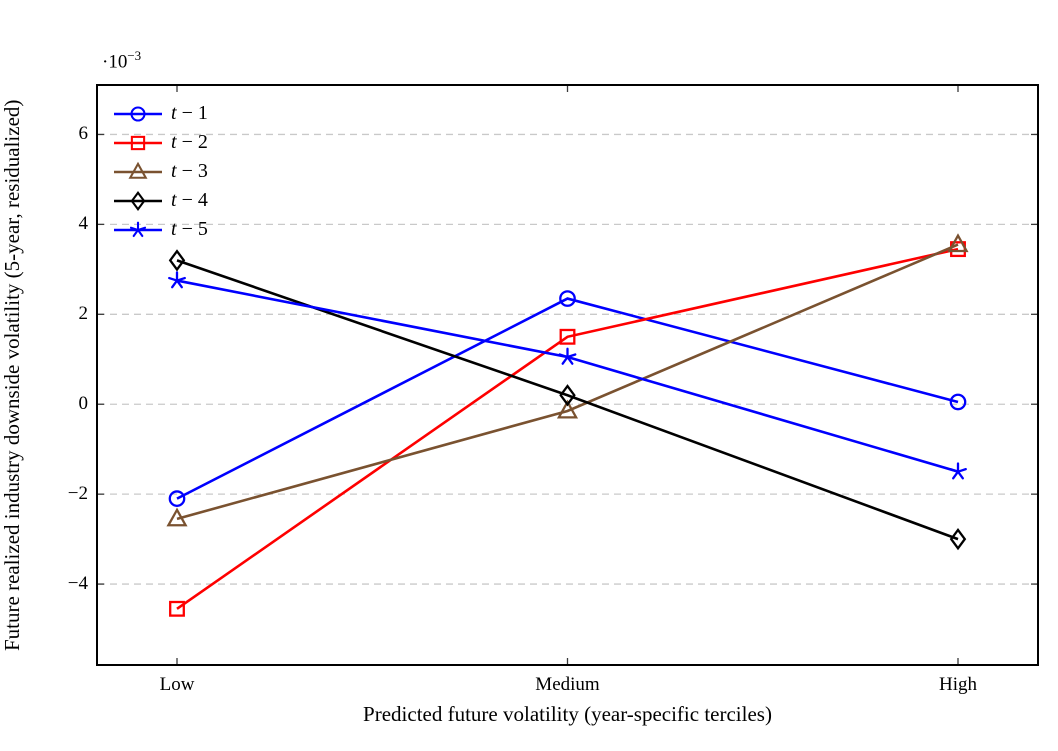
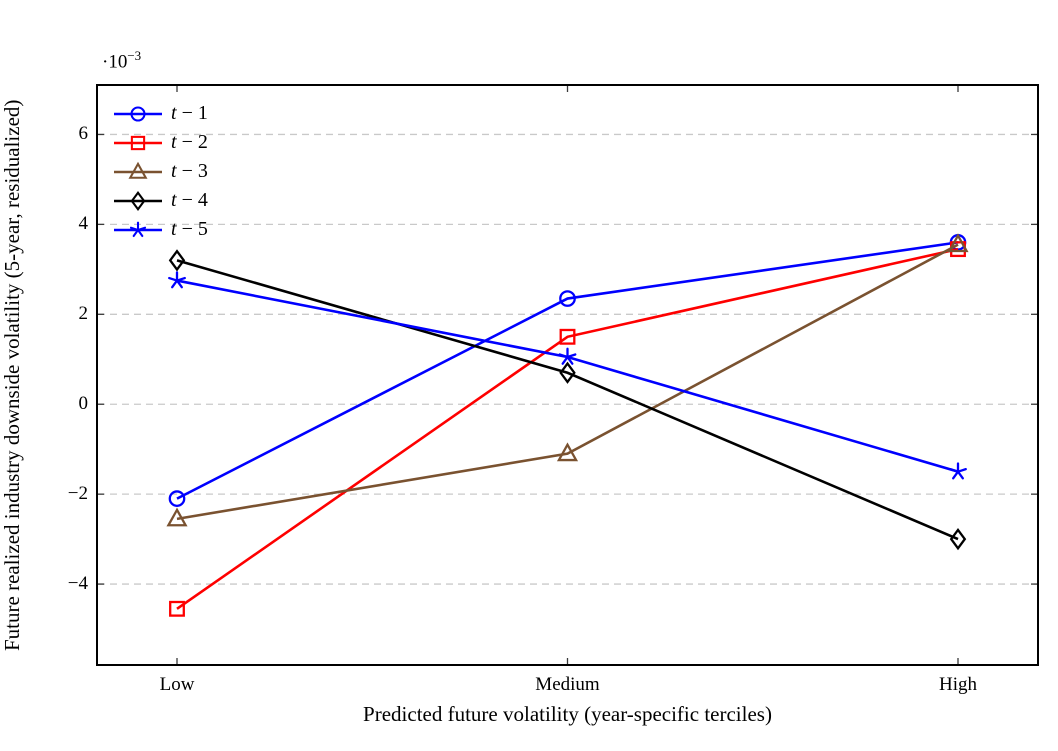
t − 3/Medium: -0.1 -> -1.1
t − 4/Medium: 0.2 -> 0.7
t − 1/High: 0.1 -> 3.6
